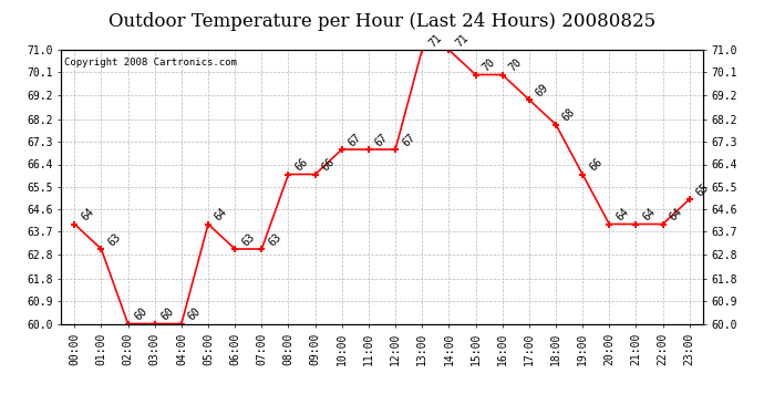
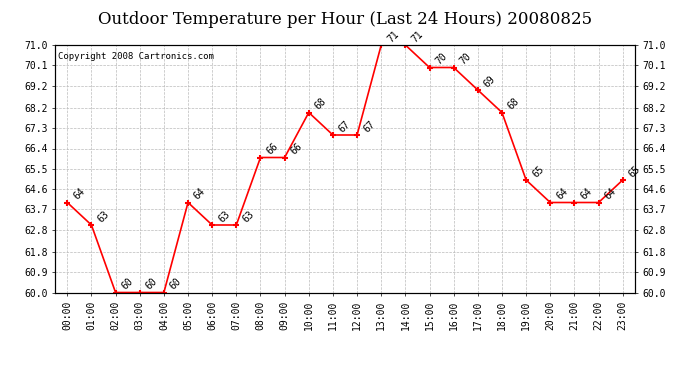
10:00: 67 -> 68
19:00: 66 -> 65
